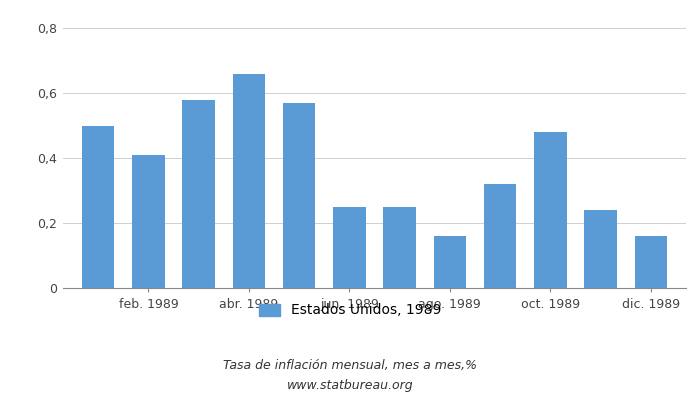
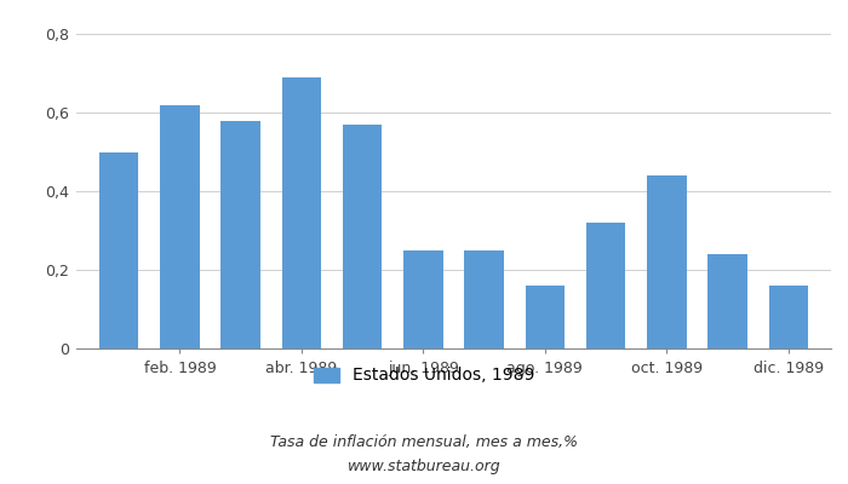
feb. 1989: 0,41 -> 0,62
abr. 1989: 0,66 -> 0,69
oct. 1989: 0,48 -> 0,44
